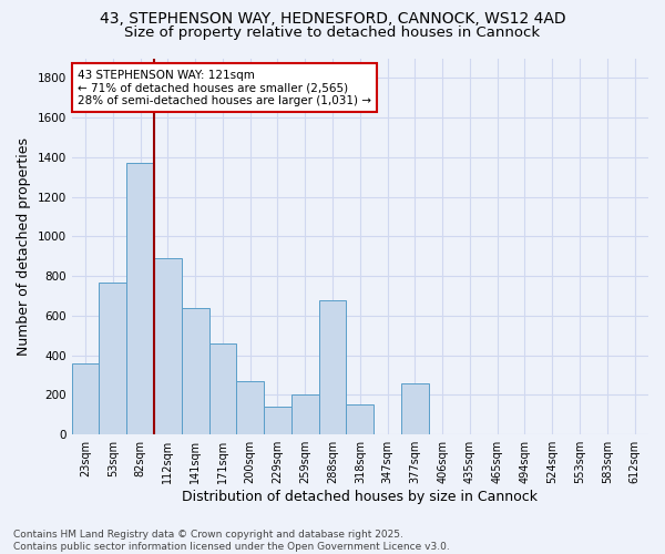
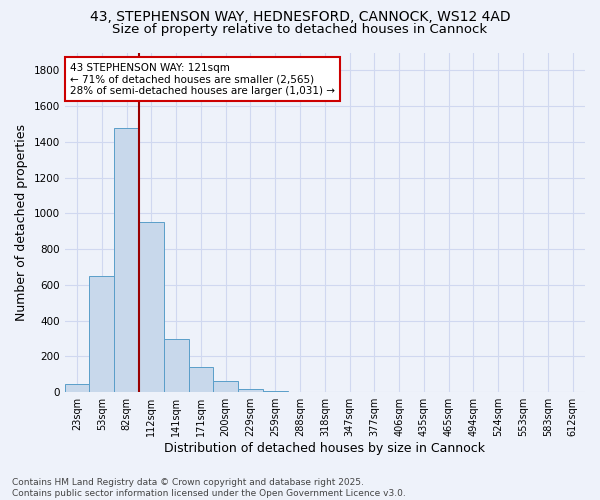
23sqm: 360 -> 40
53sqm: 770 -> 650
82sqm: 1370 -> 1480
112sqm: 890 -> 950
141sqm: 640 -> 300
171sqm: 460 -> 140
200sqm: 270 -> 60
229sqm: 140 -> 20
259sqm: 200 -> 0
288sqm: 680 -> 0
318sqm: 150 -> 0
377sqm: 260 -> 0
